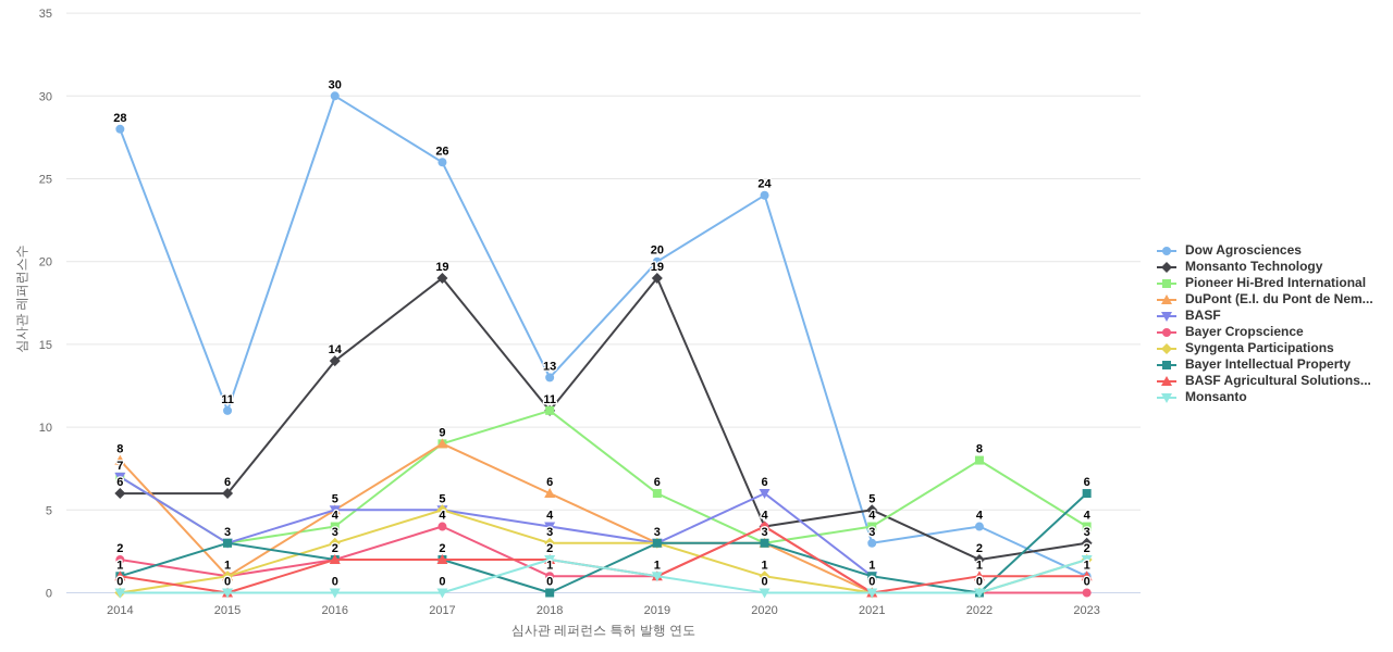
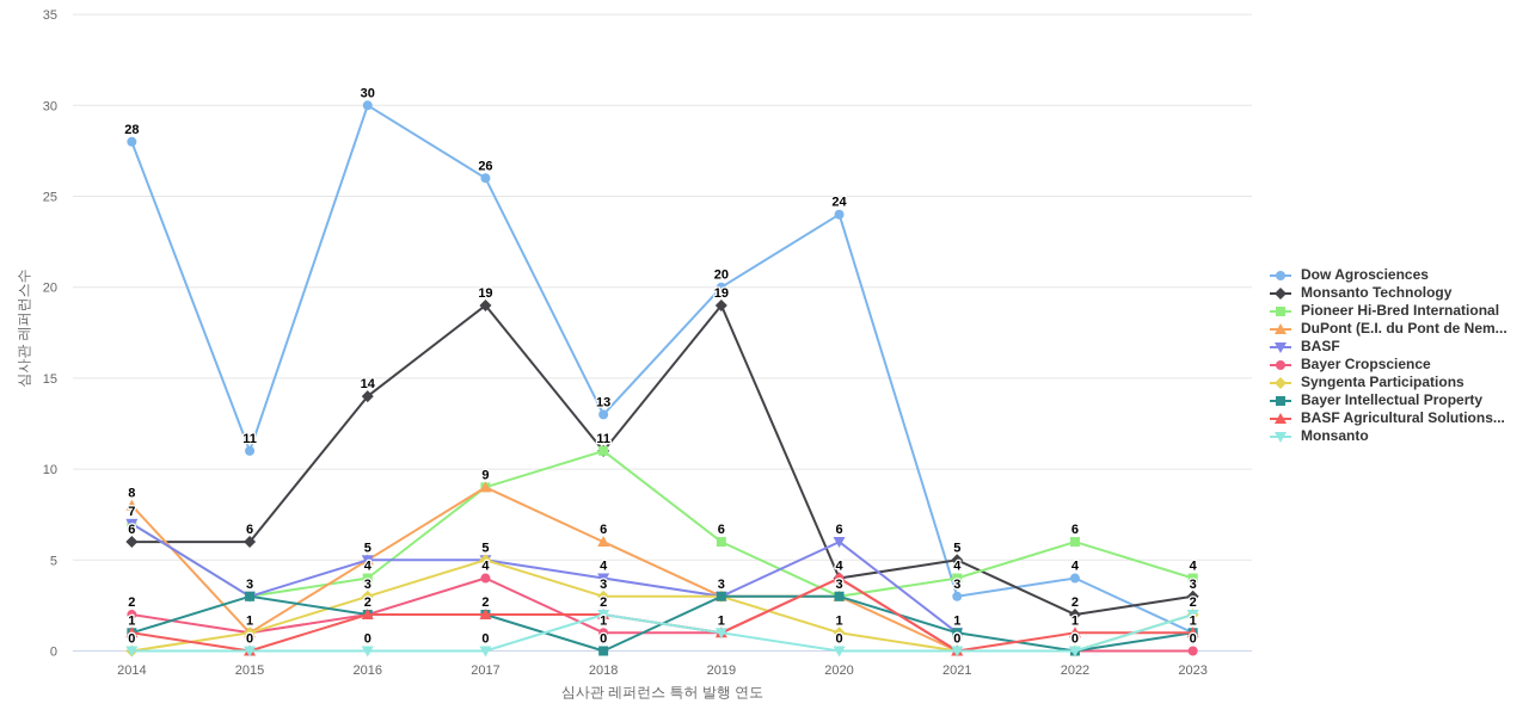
Pioneer Hi-Bred International/2022: 8 -> 6
Bayer Intellectual Property/2023: 6 -> 1
